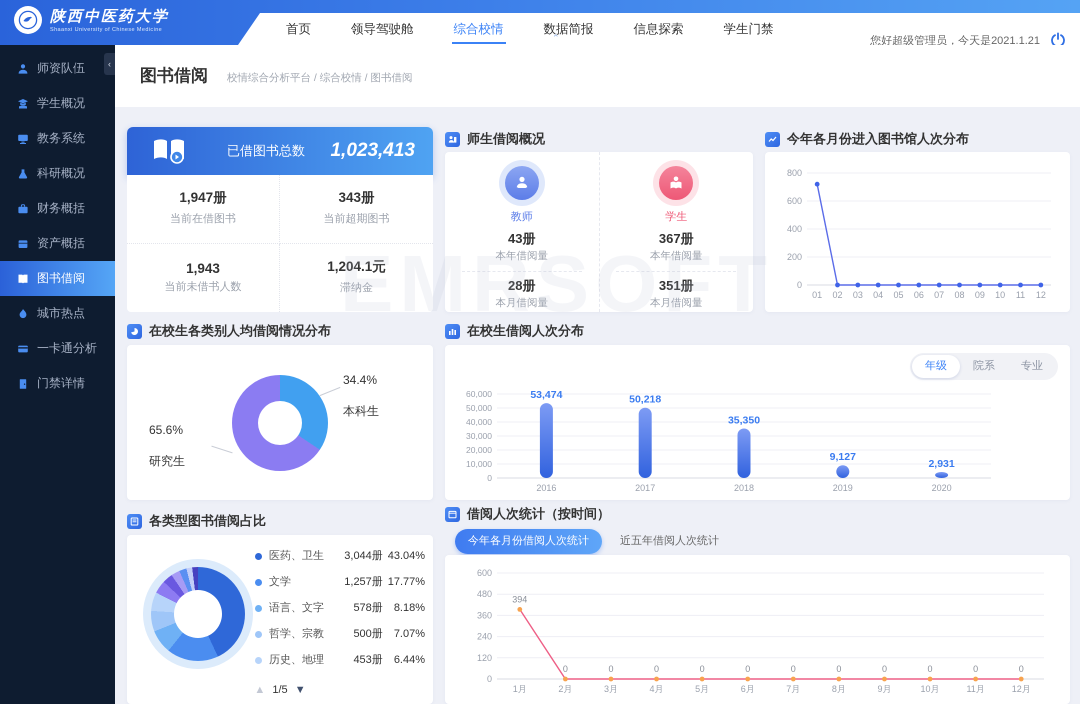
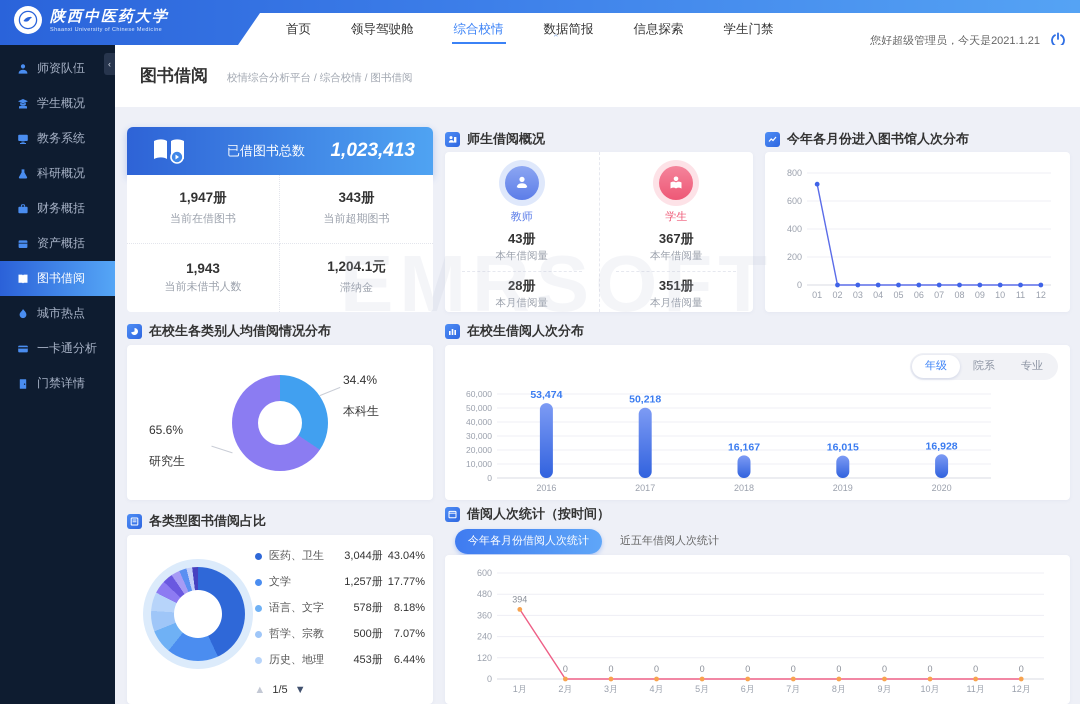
在校生借阅人次分布/2018: 35,350 -> 16,167
在校生借阅人次分布/2019: 9,127 -> 16,015
在校生借阅人次分布/2020: 2,931 -> 16,928
